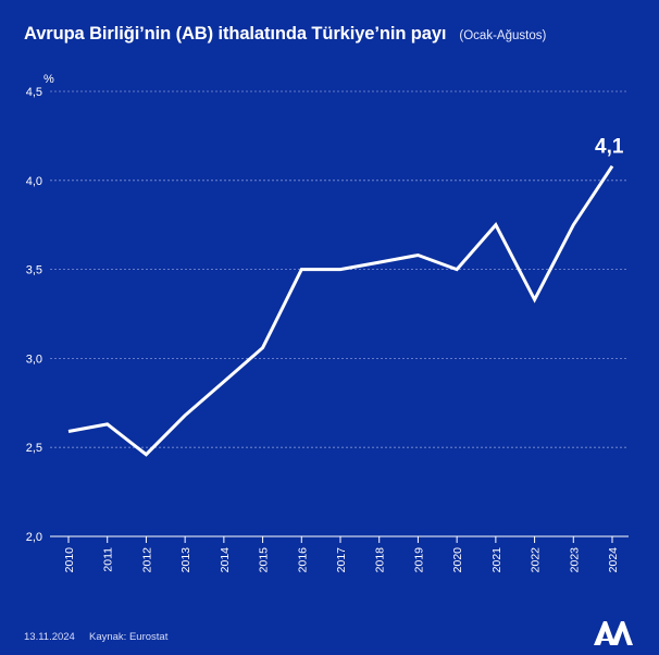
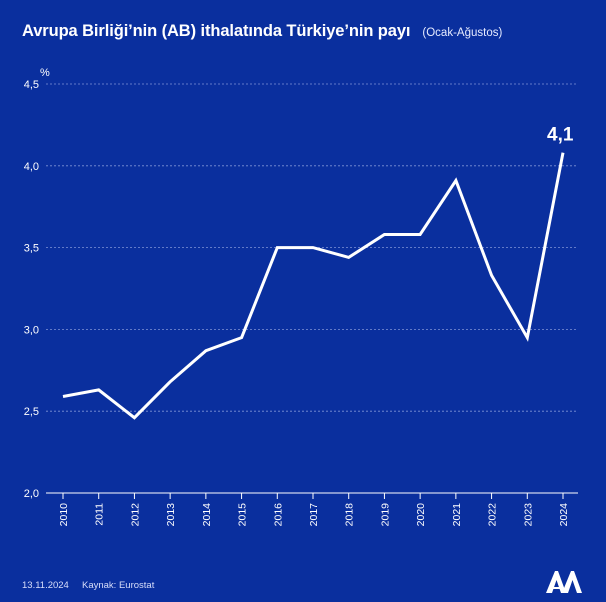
2015: 3,06 -> 2,95
2018: 3,54 -> 3,44
2020: 3,50 -> 3,58
2021: 3,75 -> 3,91
2023: 3,75 -> 2,95
